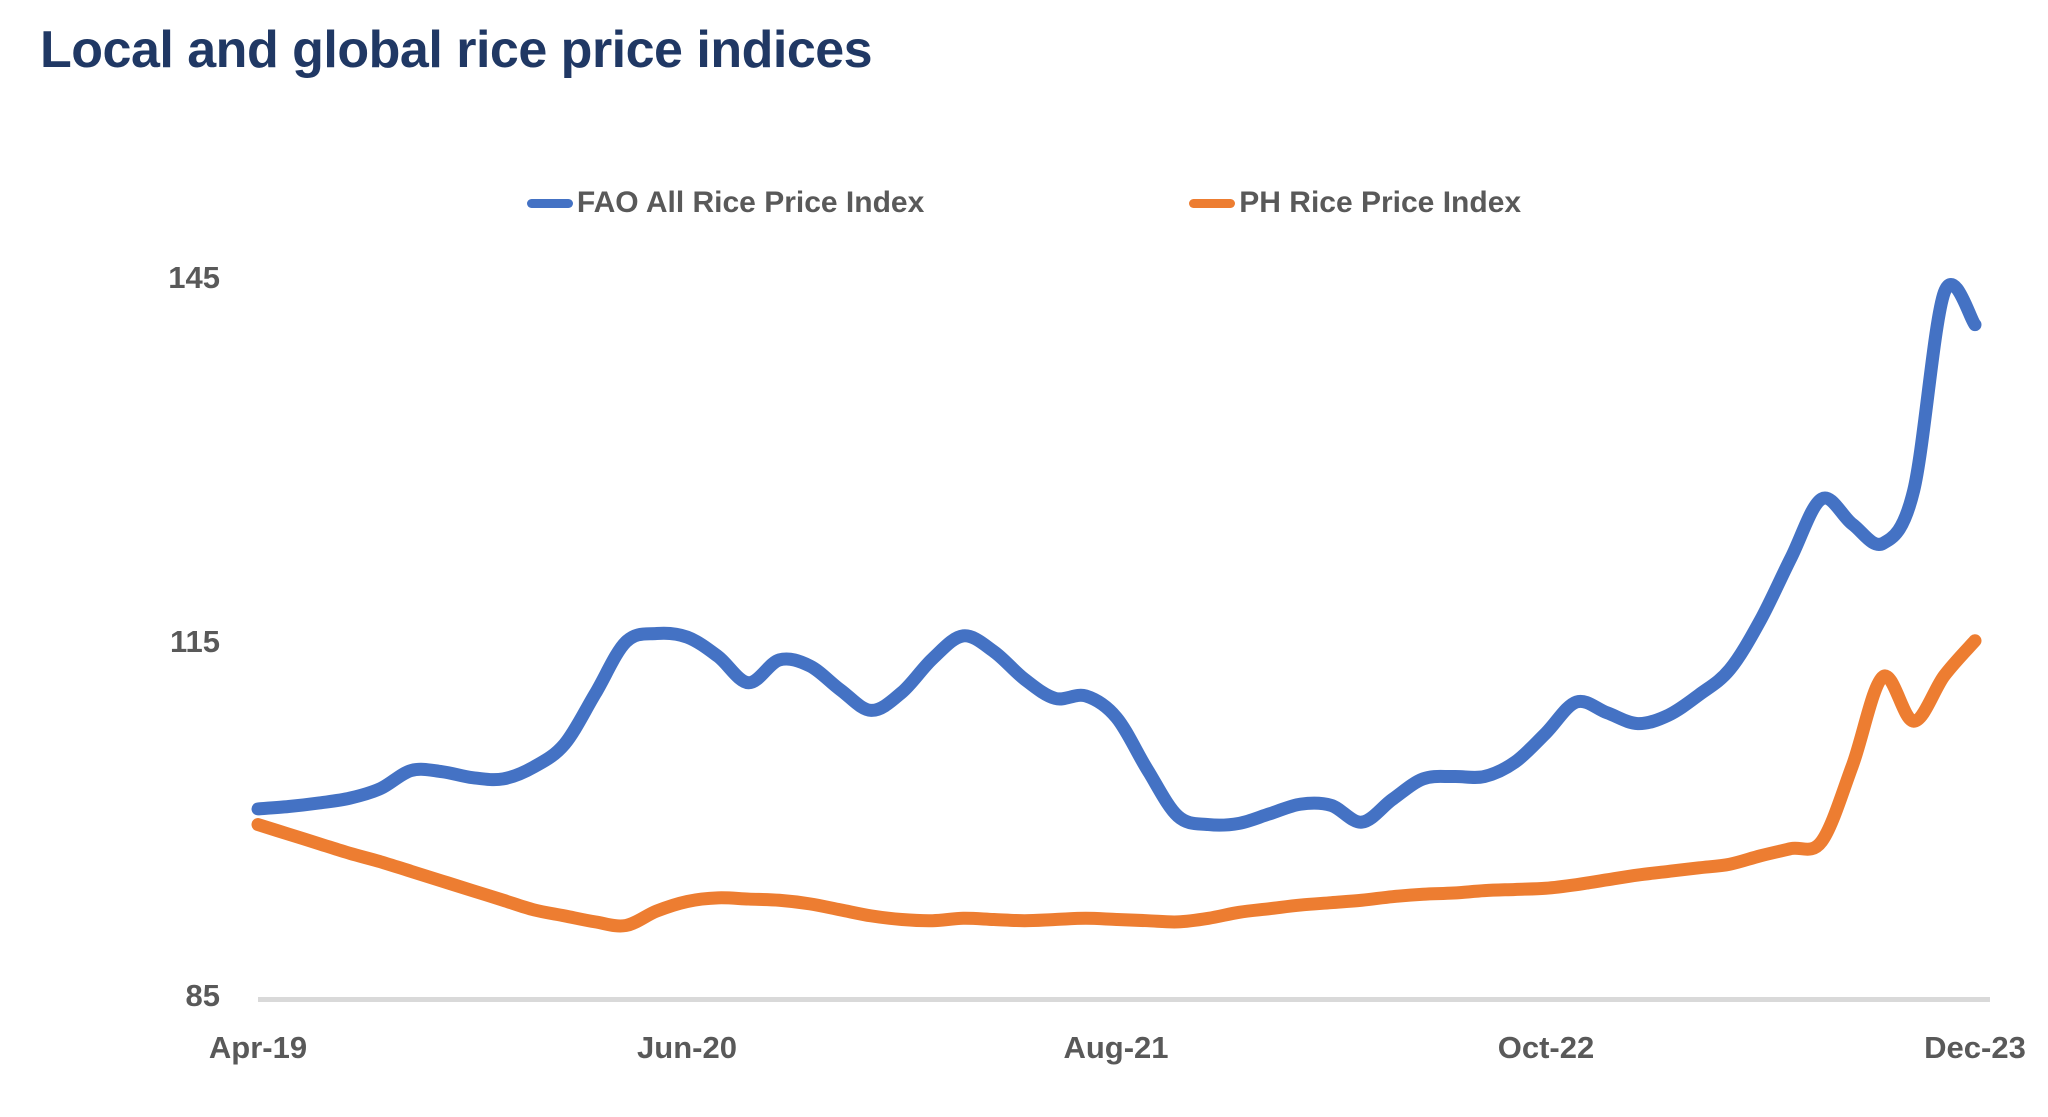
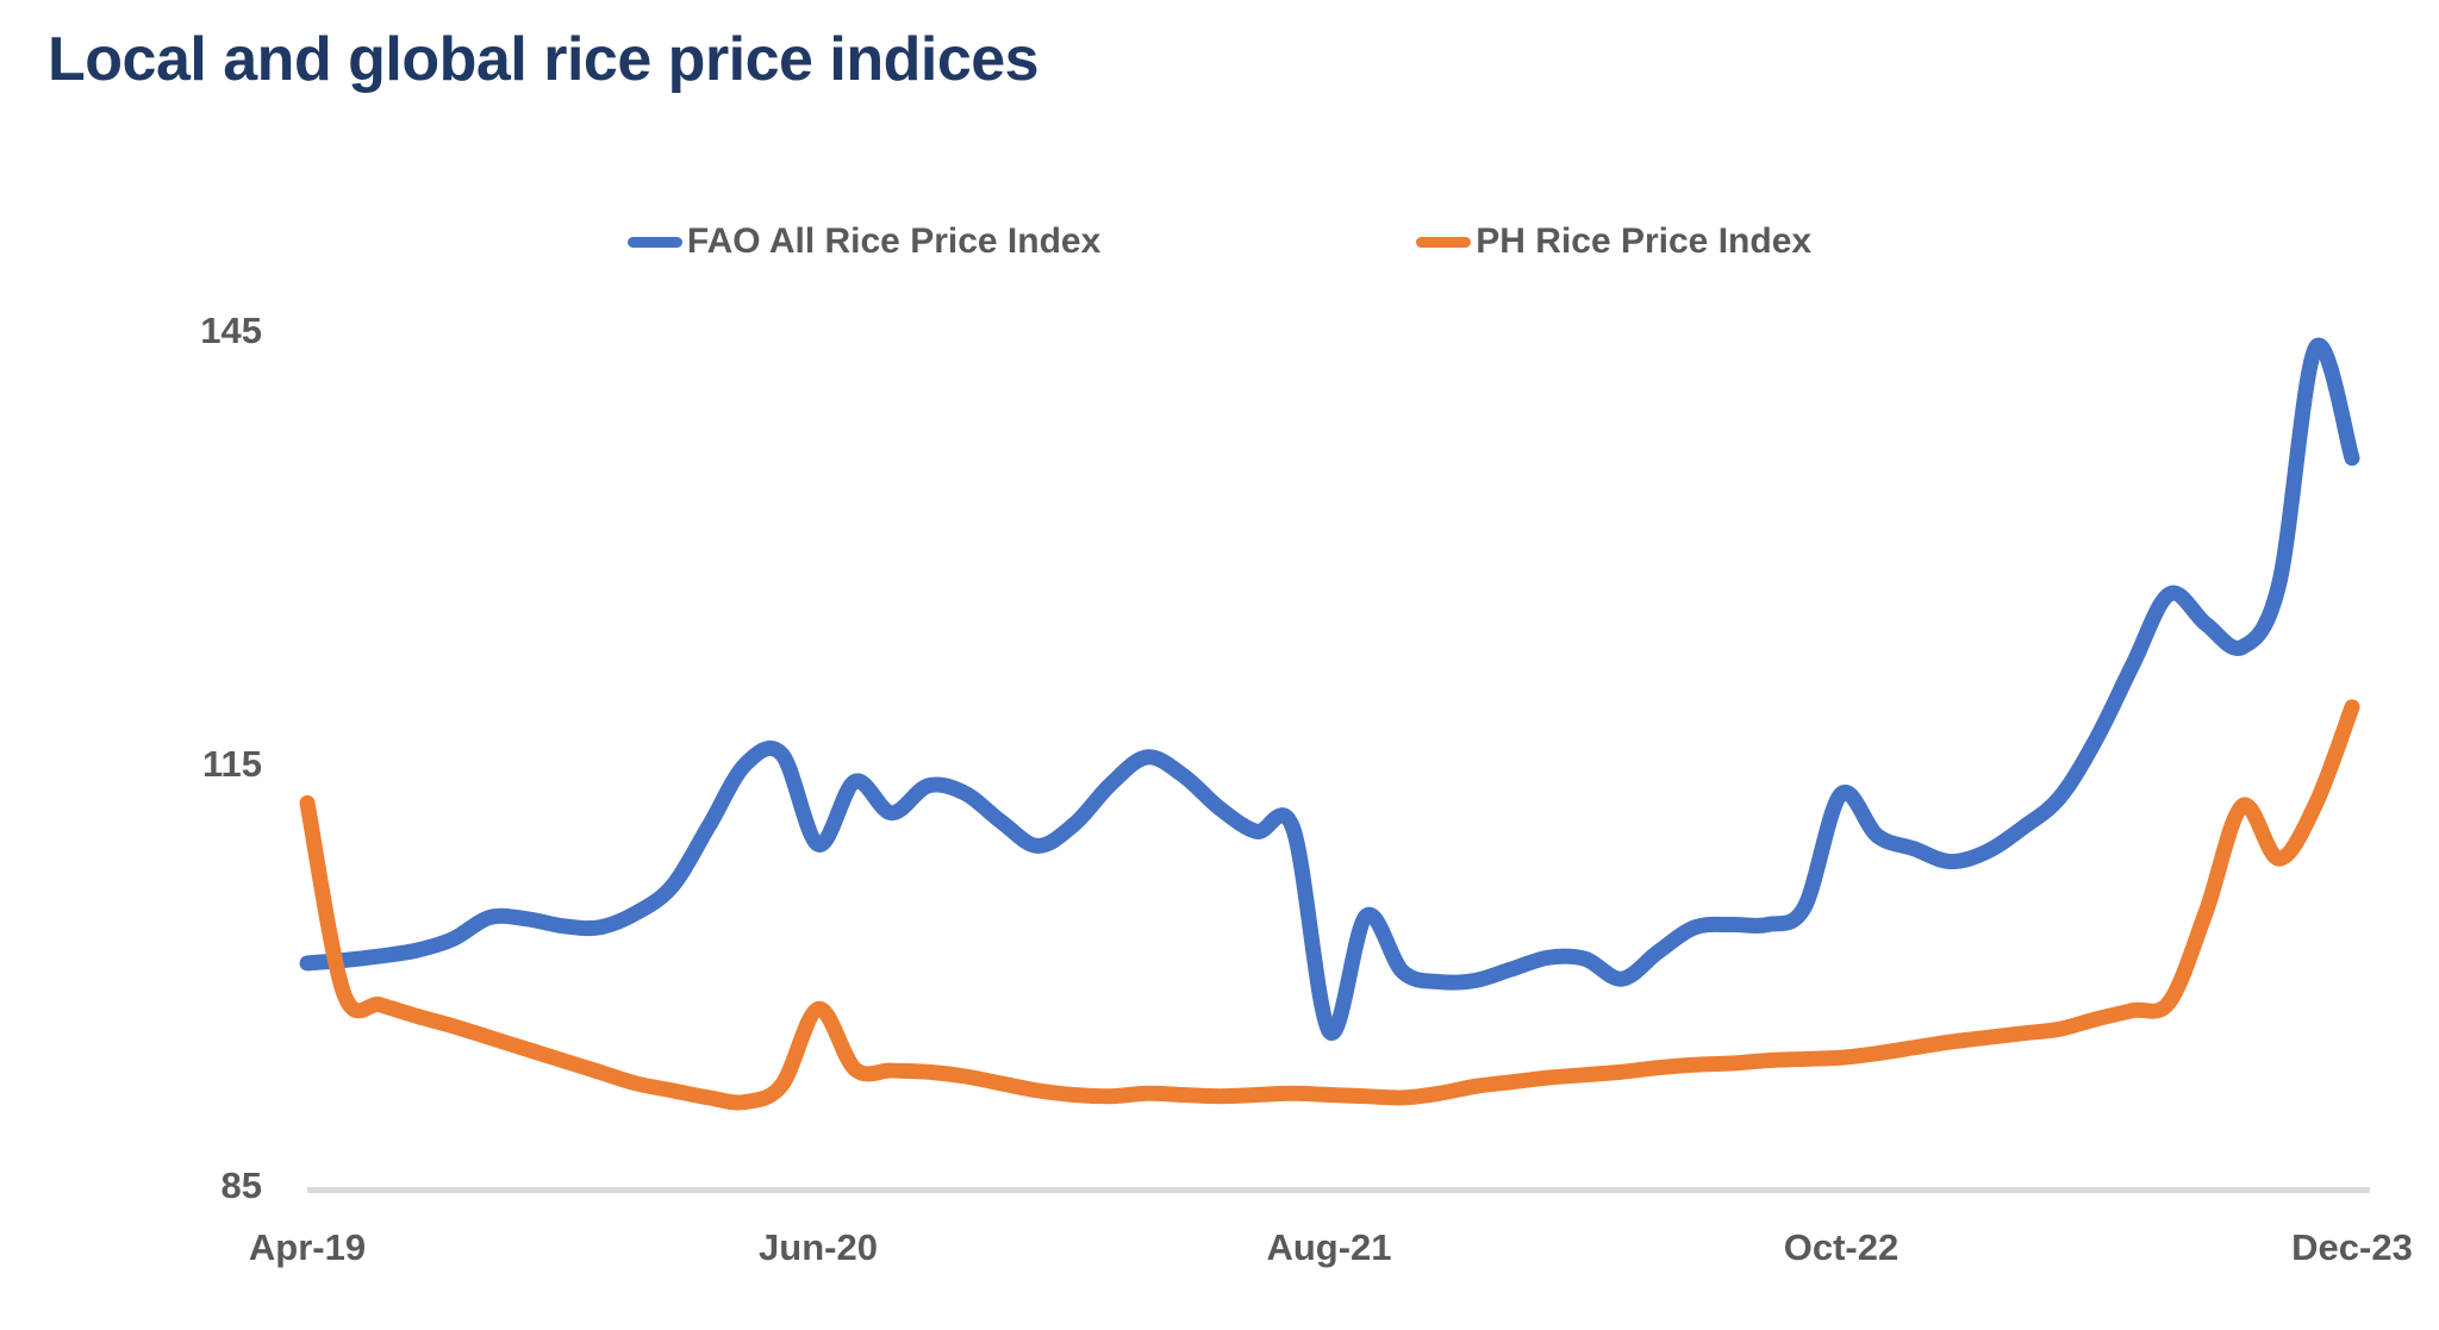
PH Rice Price Index/Apr-19: 99.6 -> 112.1
FAO All Rice Price Index/Jun-20: 115.2 -> 109.2
PH Rice Price Index/Jun-20: 93.2 -> 97.7
FAO All Rice Price Index/Aug-21: 108.5 -> 96.1
FAO All Rice Price Index/Oct-22: 107.2 -> 112.7
FAO All Rice Price Index/Dec-23: 141.2 -> 136.2
PH Rice Price Index/Dec-23: 114.9 -> 118.8
